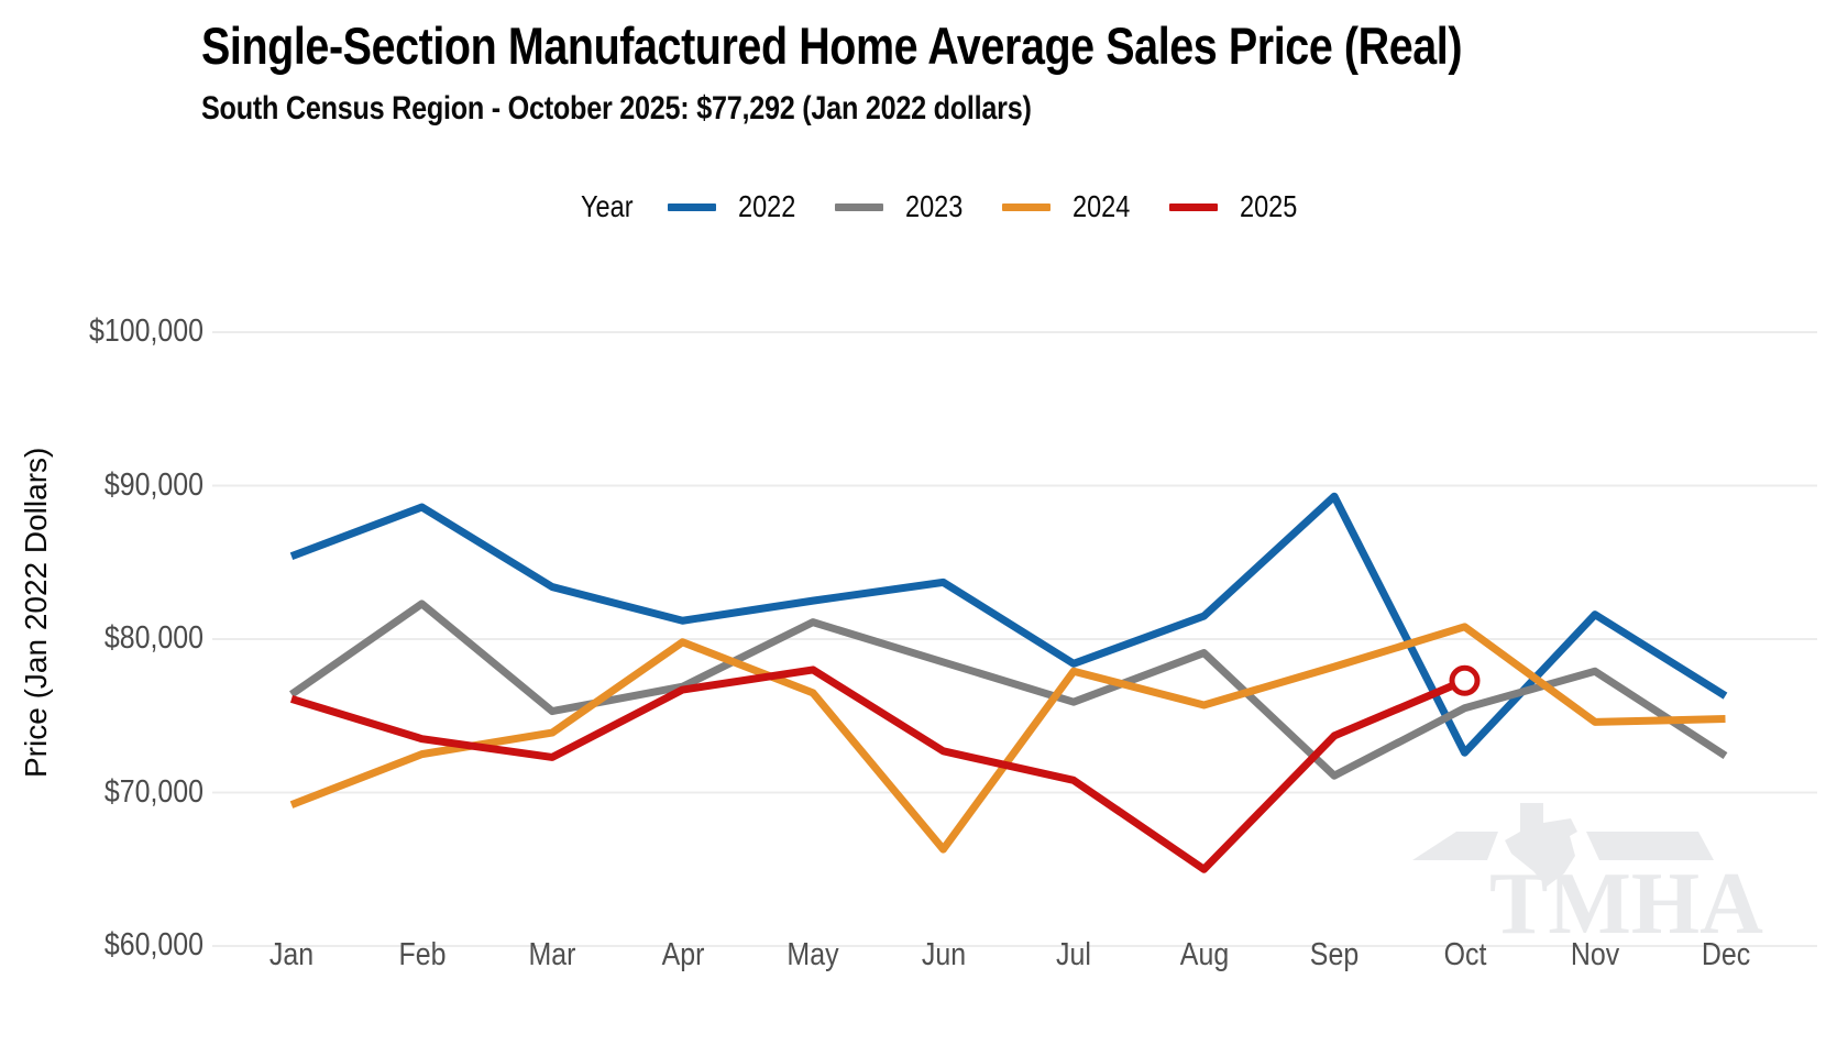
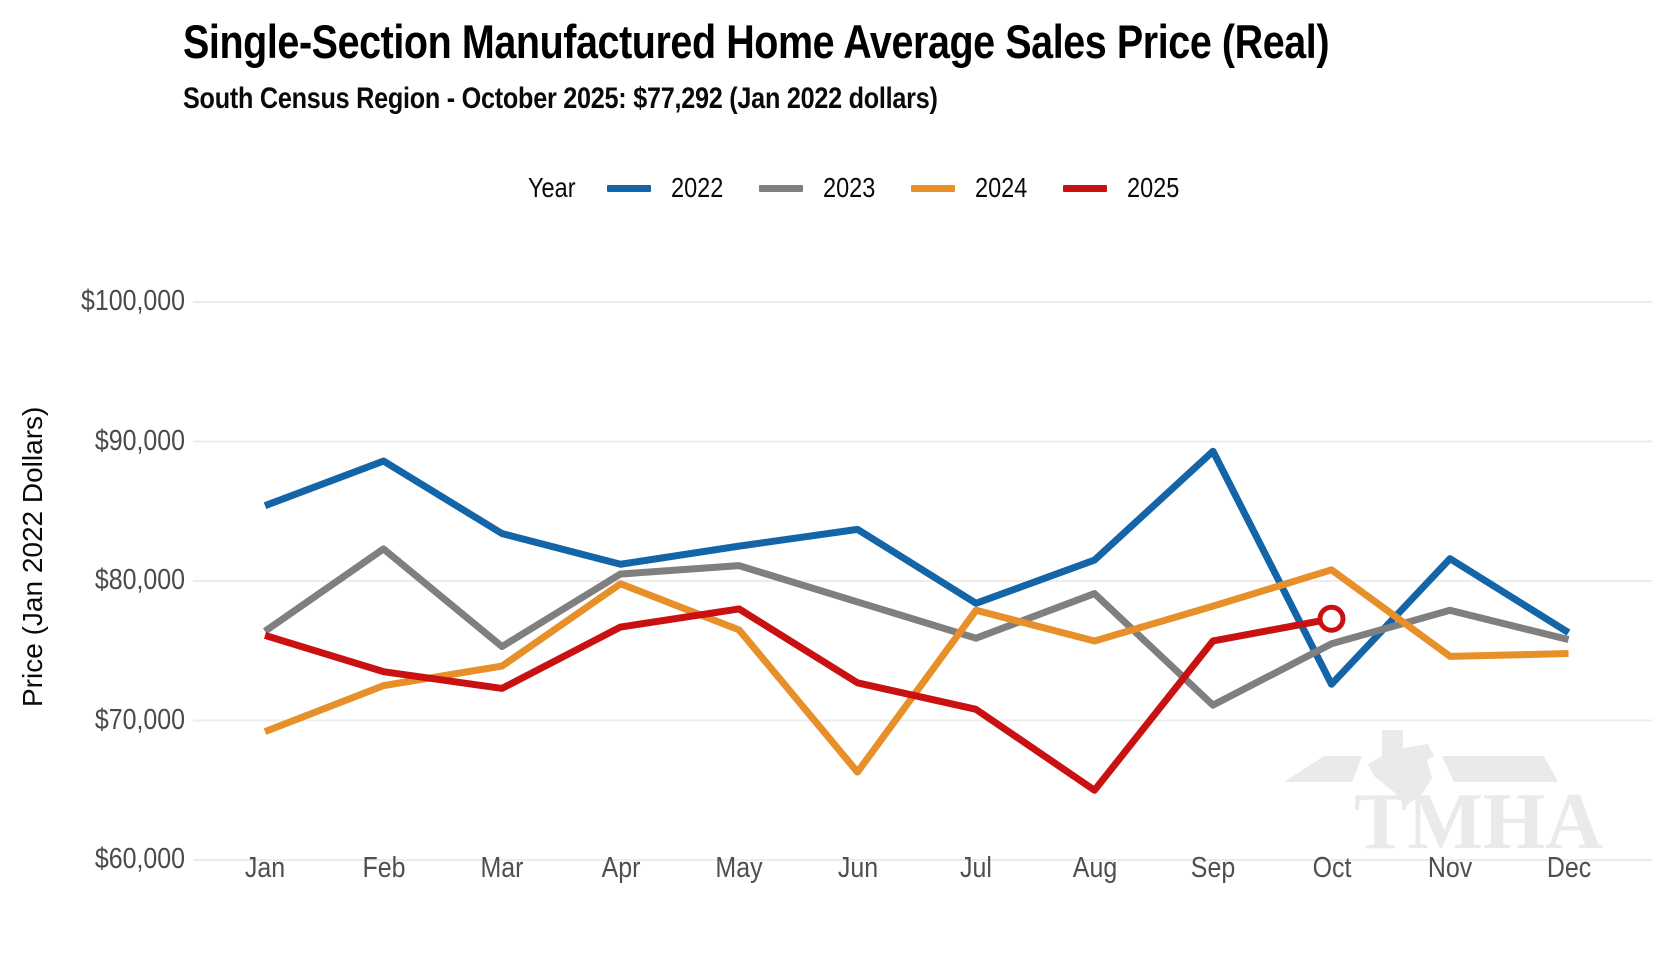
2023/Apr: $76900 -> $80500
2025/Sep: $73700 -> $75700
2023/Dec: $72400 -> $75800
